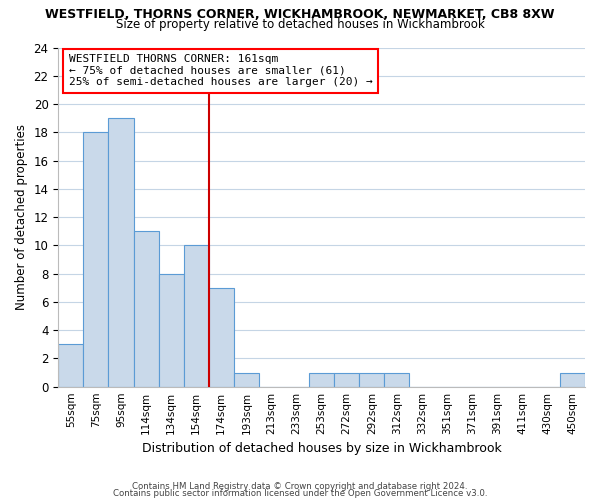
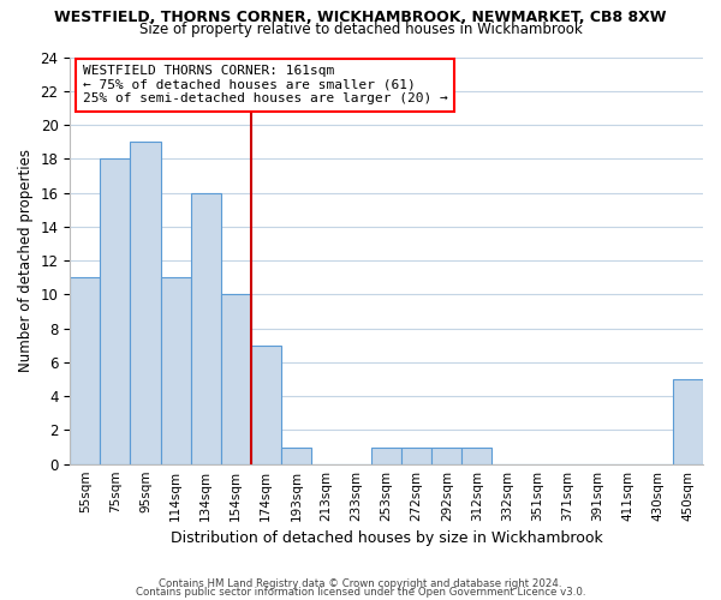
55sqm: 3 -> 11
134sqm: 8 -> 16
450sqm: 1 -> 5
